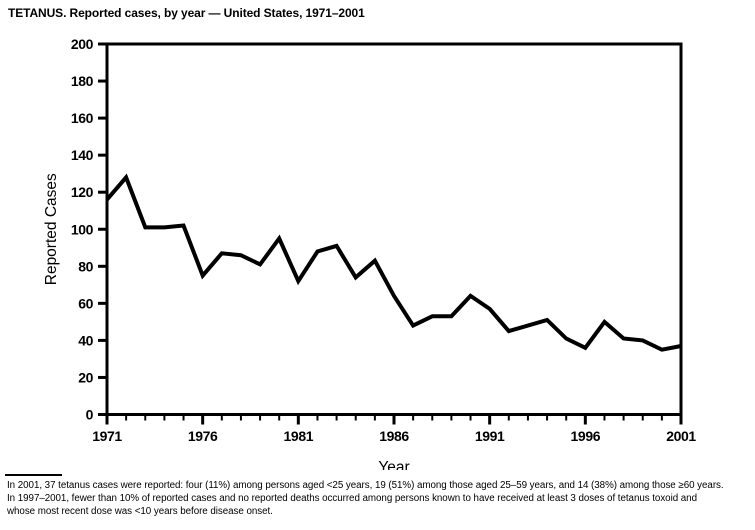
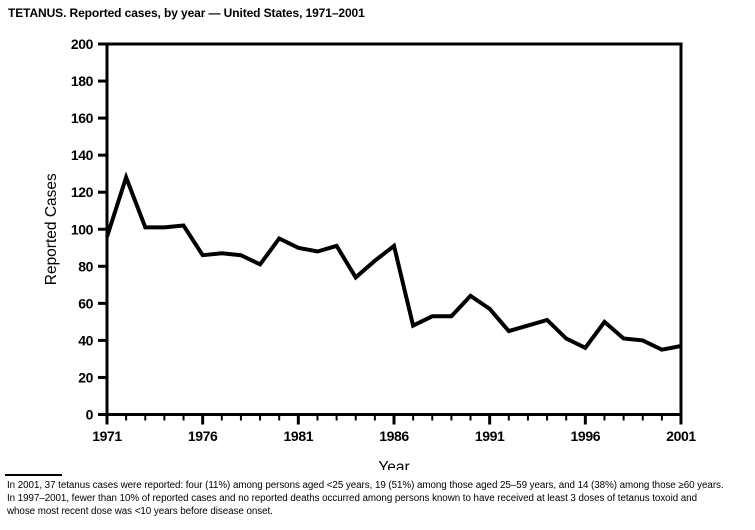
1971: 116 -> 96
1976: 75 -> 86
1981: 72 -> 90
1986: 64 -> 91
